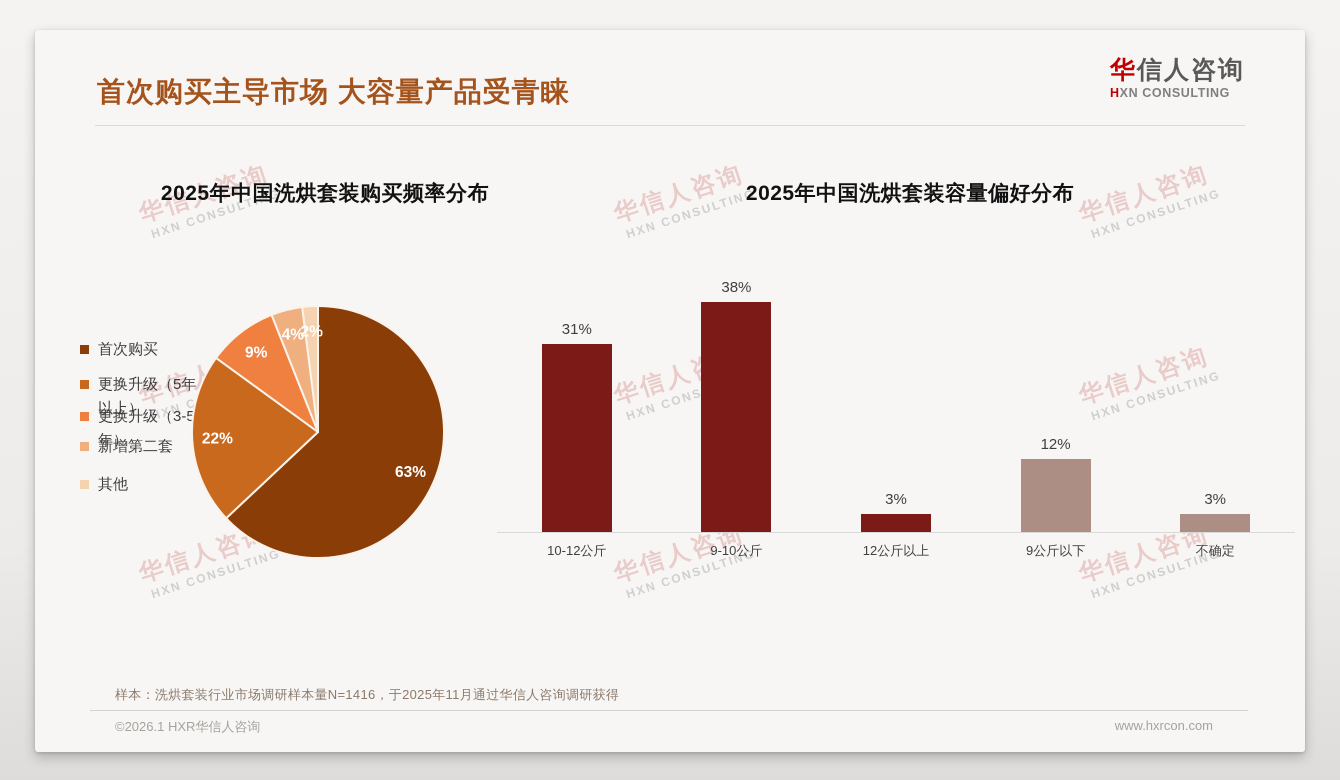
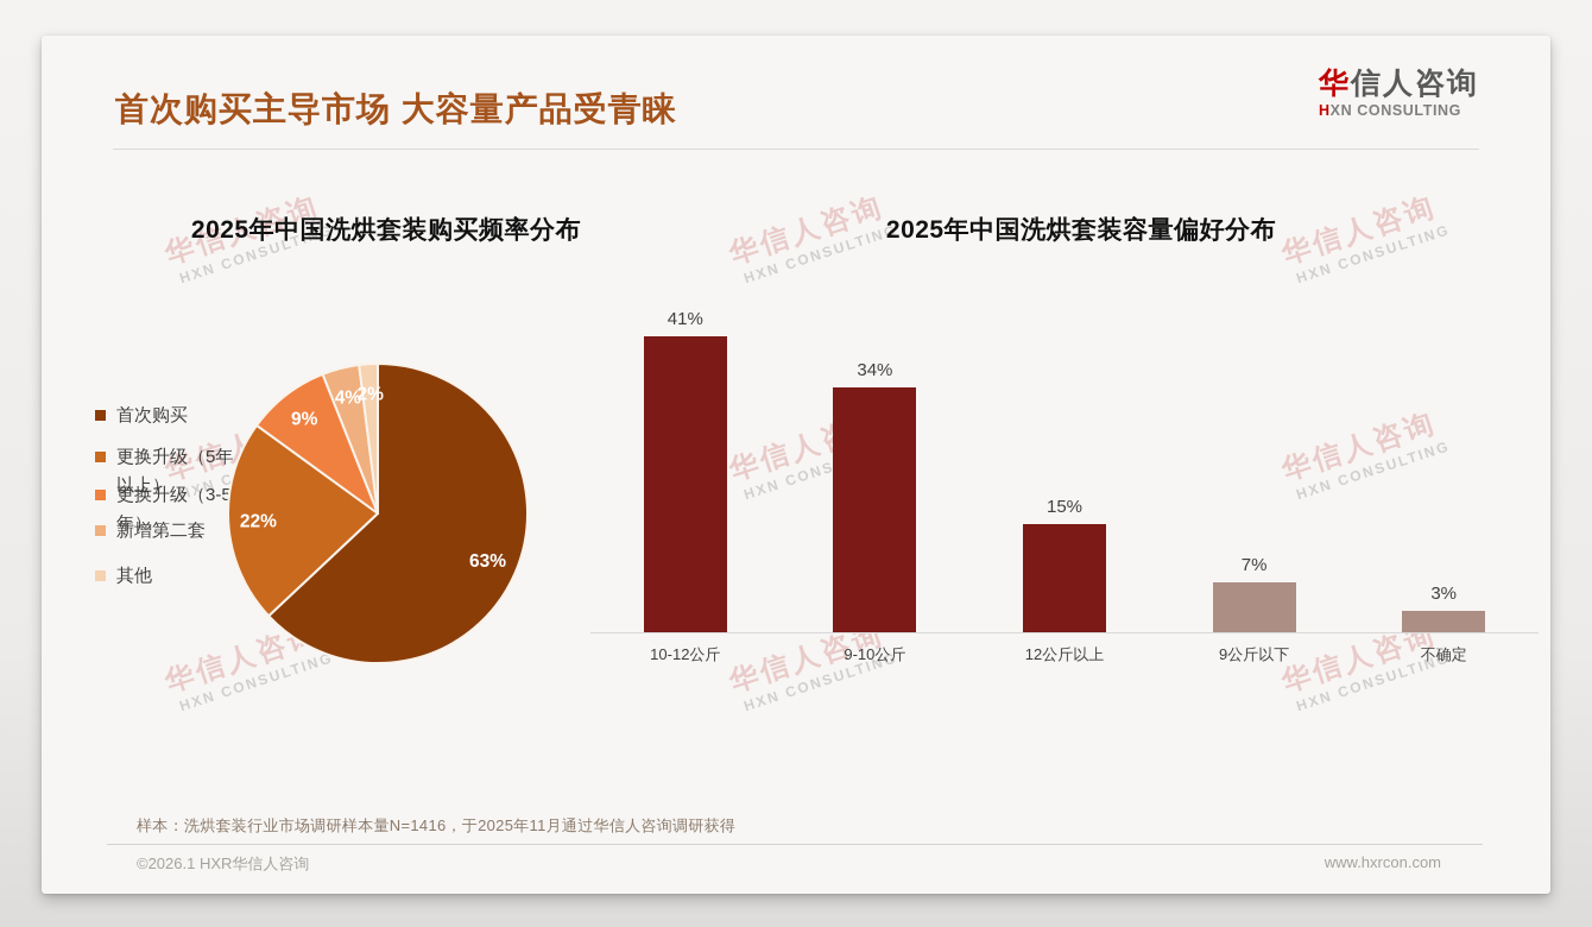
2025年中国洗烘套装容量偏好分布/10-12公斤: 31% -> 41%
2025年中国洗烘套装容量偏好分布/9-10公斤: 38% -> 34%
2025年中国洗烘套装容量偏好分布/12公斤以上: 3% -> 15%
2025年中国洗烘套装容量偏好分布/9公斤以下: 12% -> 7%
